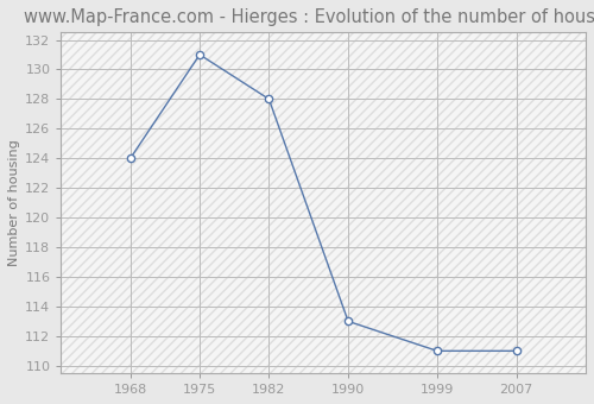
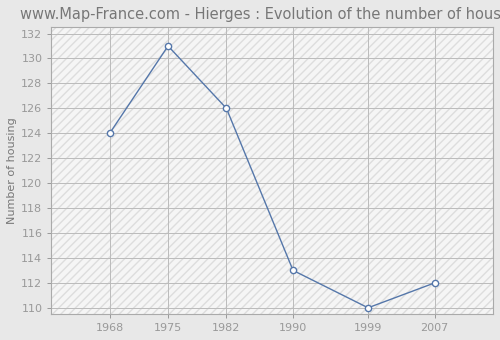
1982: 128 -> 126
1999: 111 -> 110
2007: 111 -> 112
